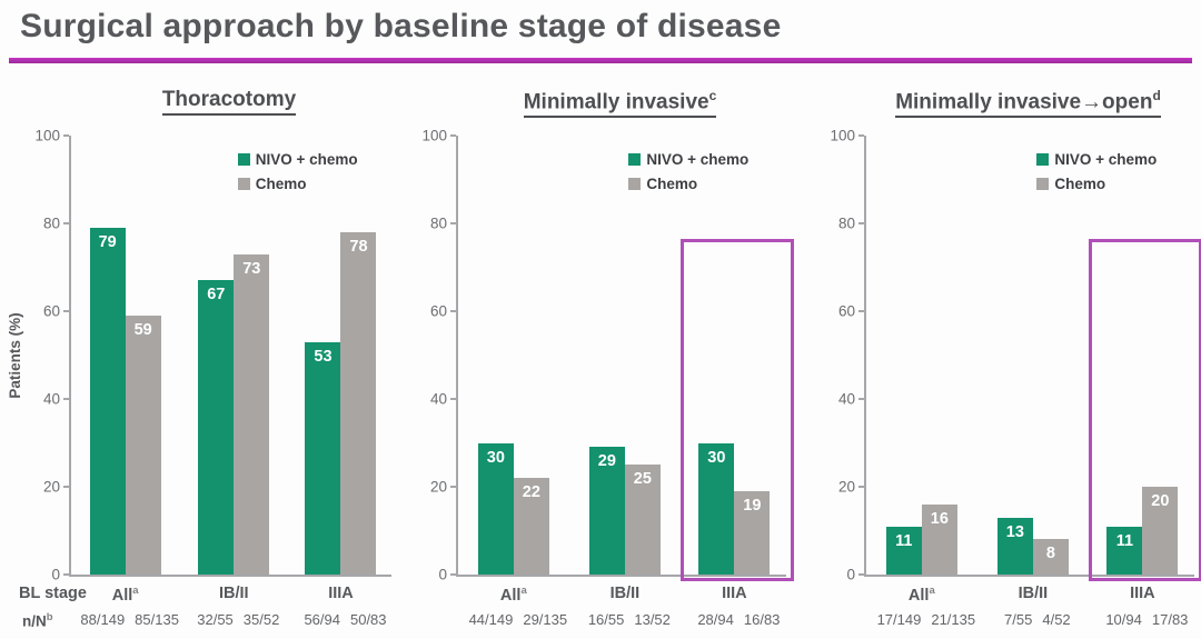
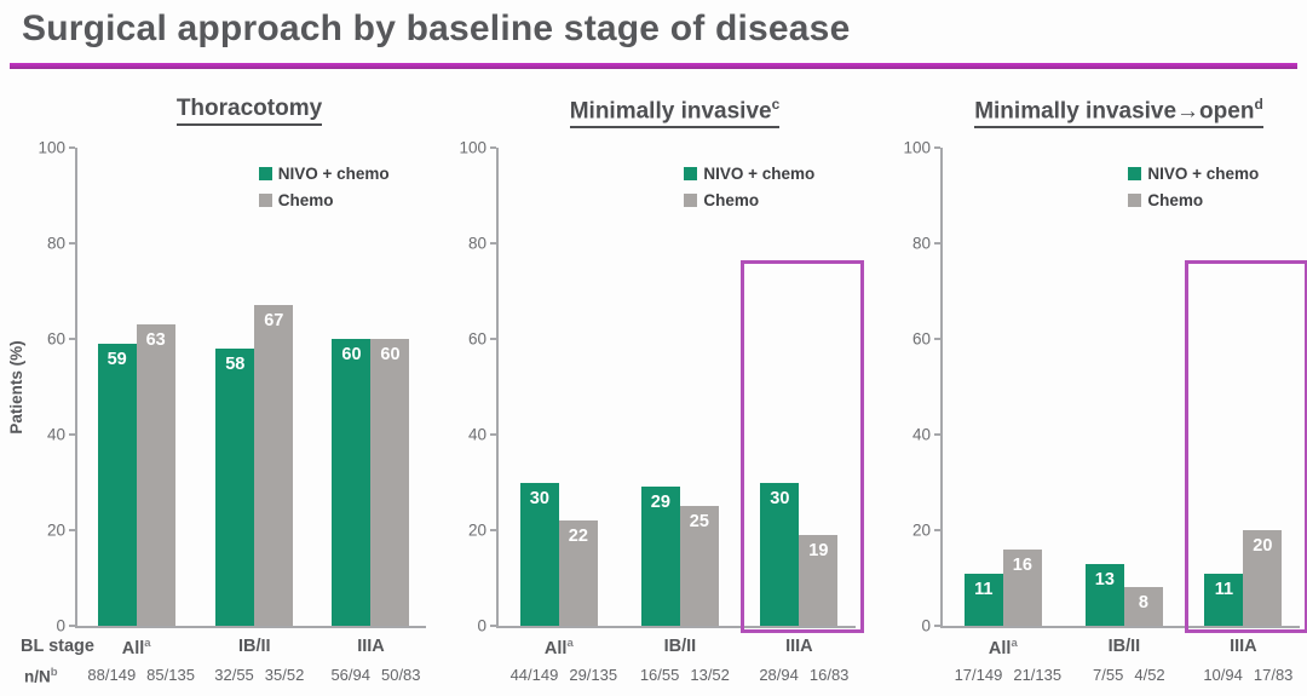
Thoracotomy/NIVO + chemo/All: 79 -> 59
Thoracotomy/Chemo/All: 59 -> 63
Thoracotomy/NIVO + chemo/IB/II: 67 -> 58
Thoracotomy/Chemo/IB/II: 73 -> 67
Thoracotomy/NIVO + chemo/IIIA: 53 -> 60
Thoracotomy/Chemo/IIIA: 78 -> 60
